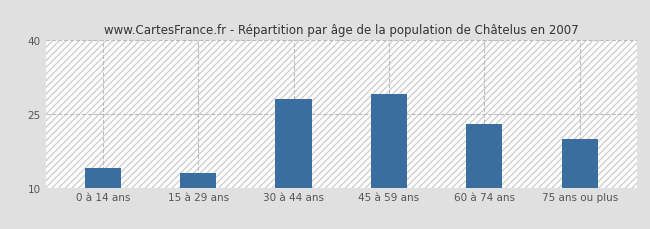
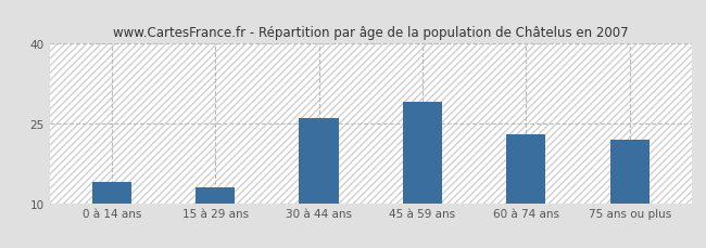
30 à 44 ans: 28 -> 26
75 ans ou plus: 20 -> 22
